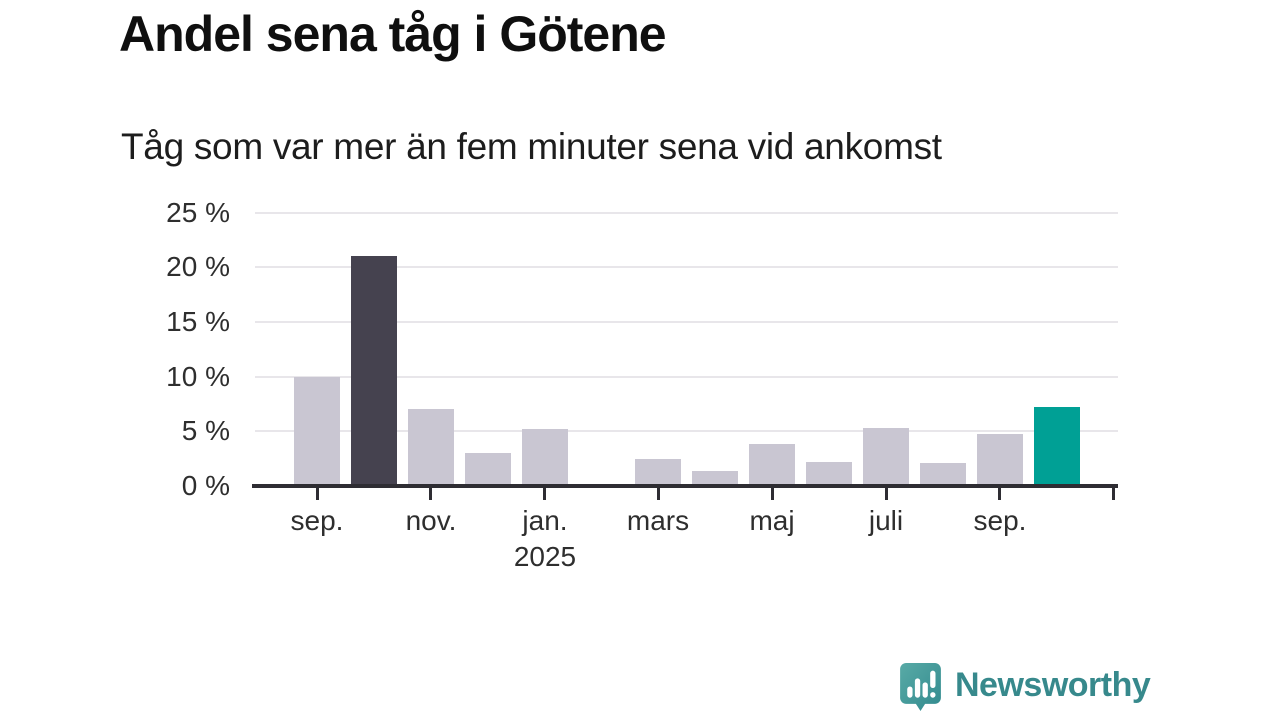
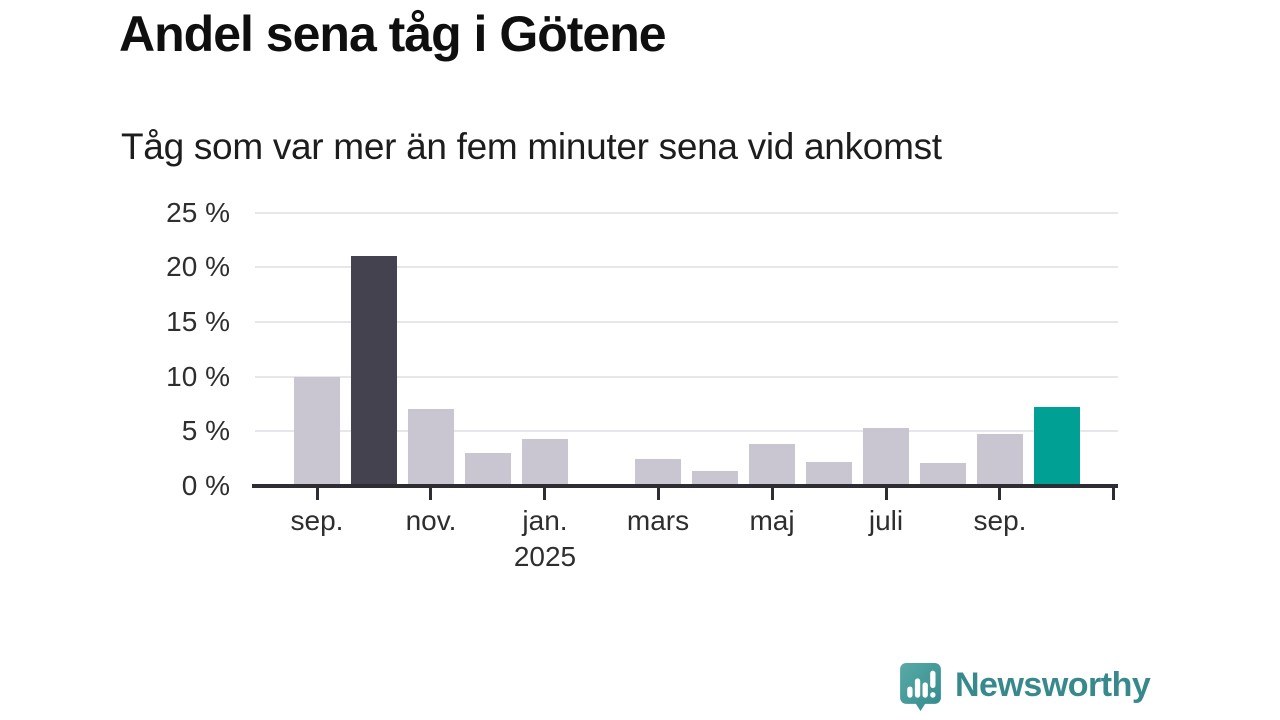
jan. 2025: 5.2% -> 4.3%
